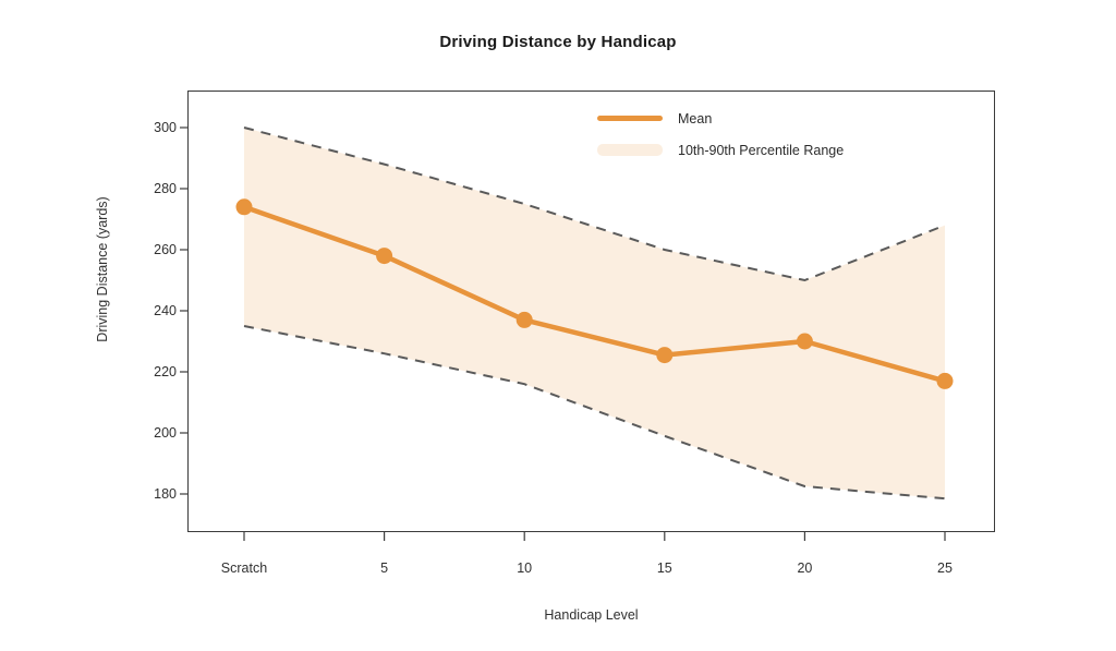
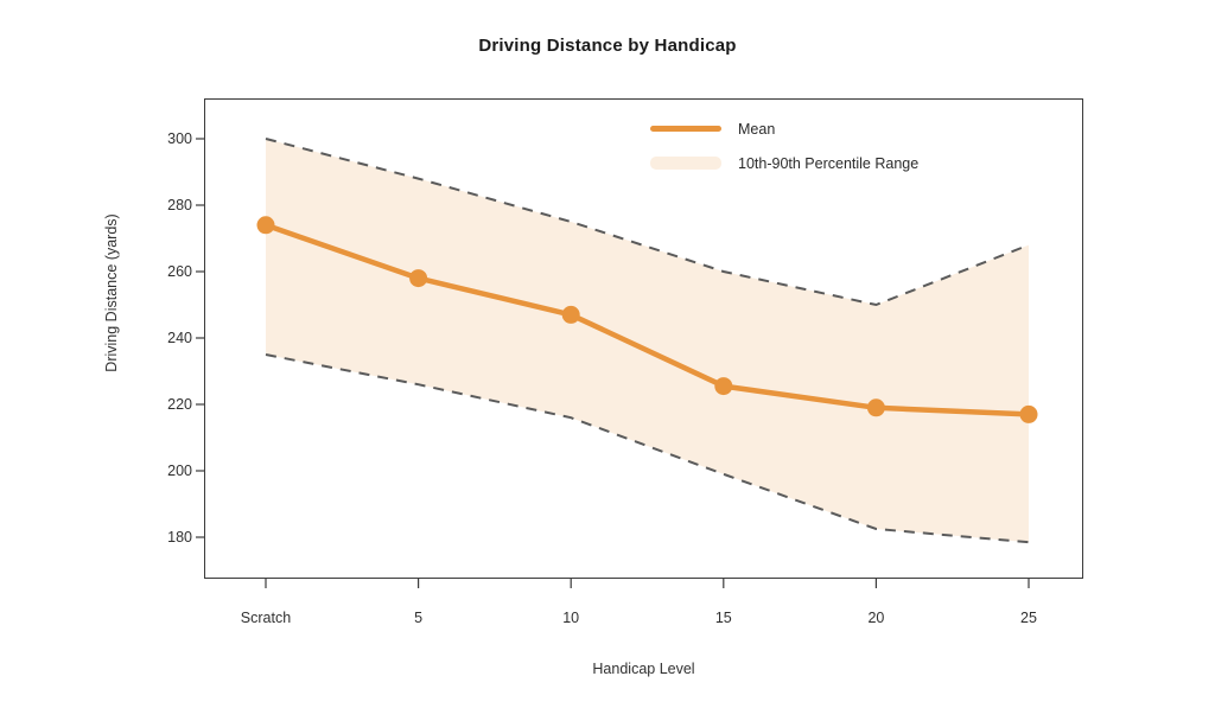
Mean/10: 237 -> 247
Mean/20: 230 -> 219
